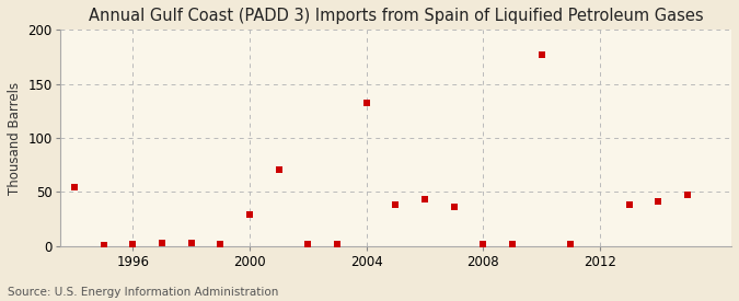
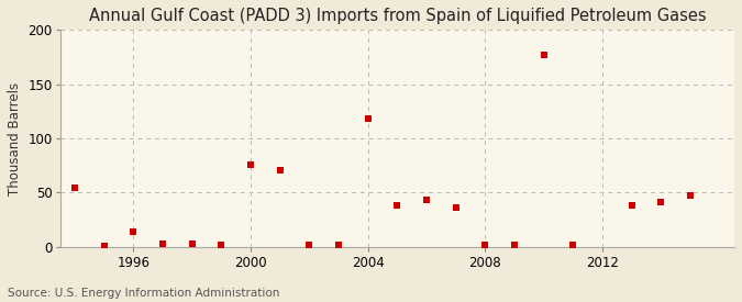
1996: 2 -> 14
2000: 29 -> 76
2004: 132 -> 118
